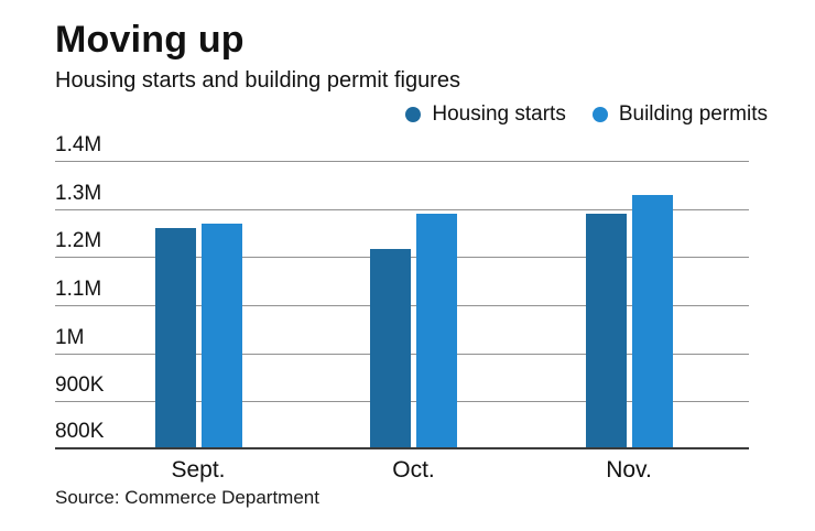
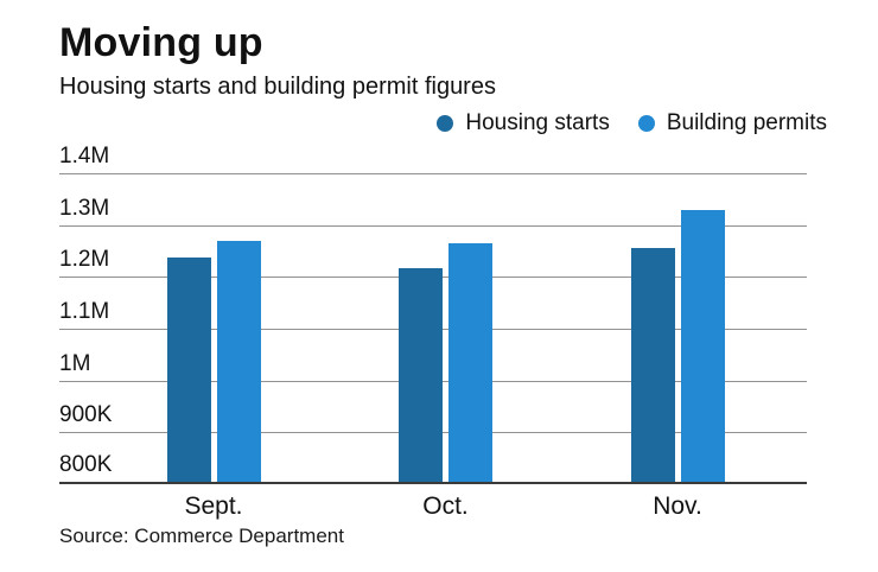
Housing starts/Sept.: 1.26M -> 1.24M
Building permits/Oct.: 1.29M -> 1.26M
Housing starts/Nov.: 1.29M -> 1.26M
